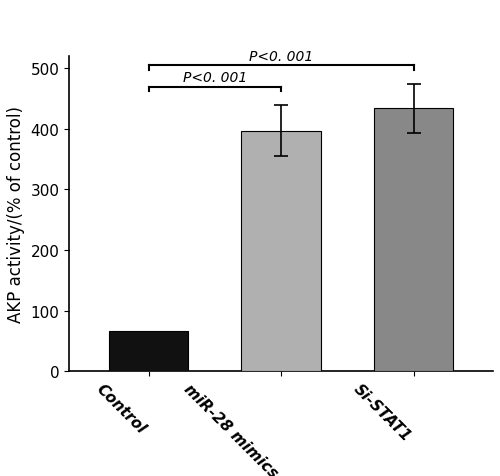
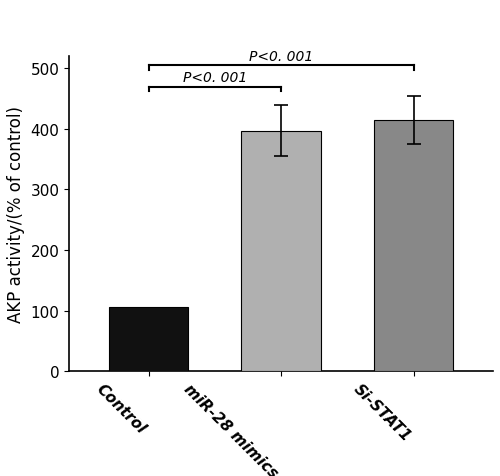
Control: 66 -> 105
Si-STAT1: 434 -> 415
